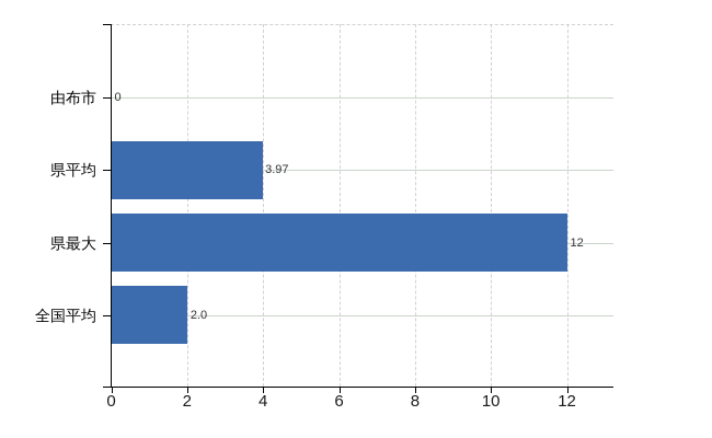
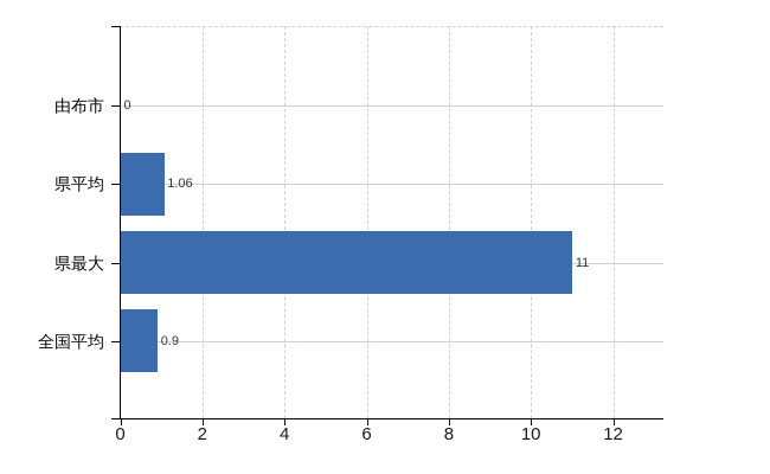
県平均: 3.97 -> 1.06
県最大: 12 -> 11
全国平均: 2.0 -> 0.9
